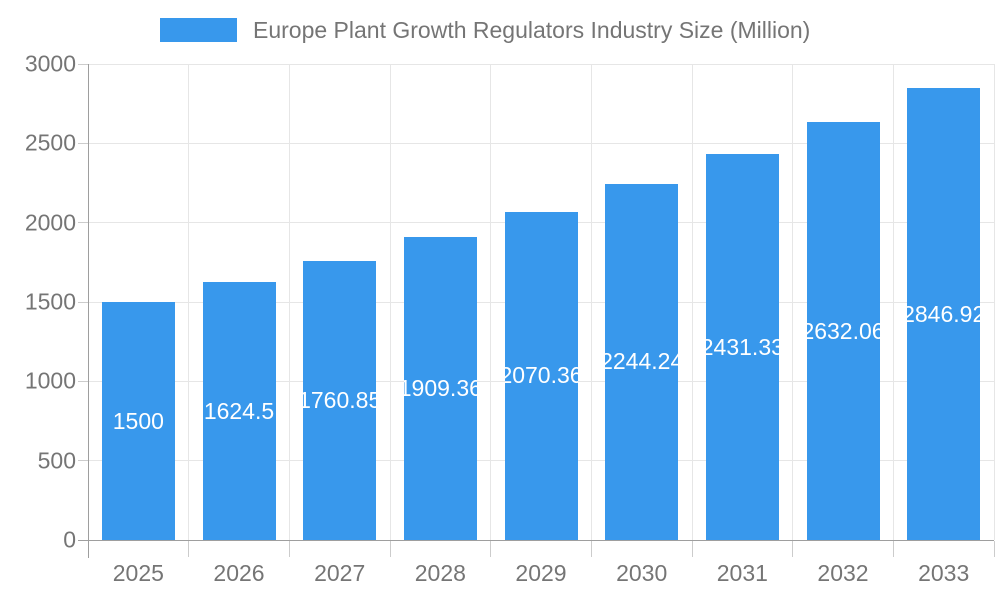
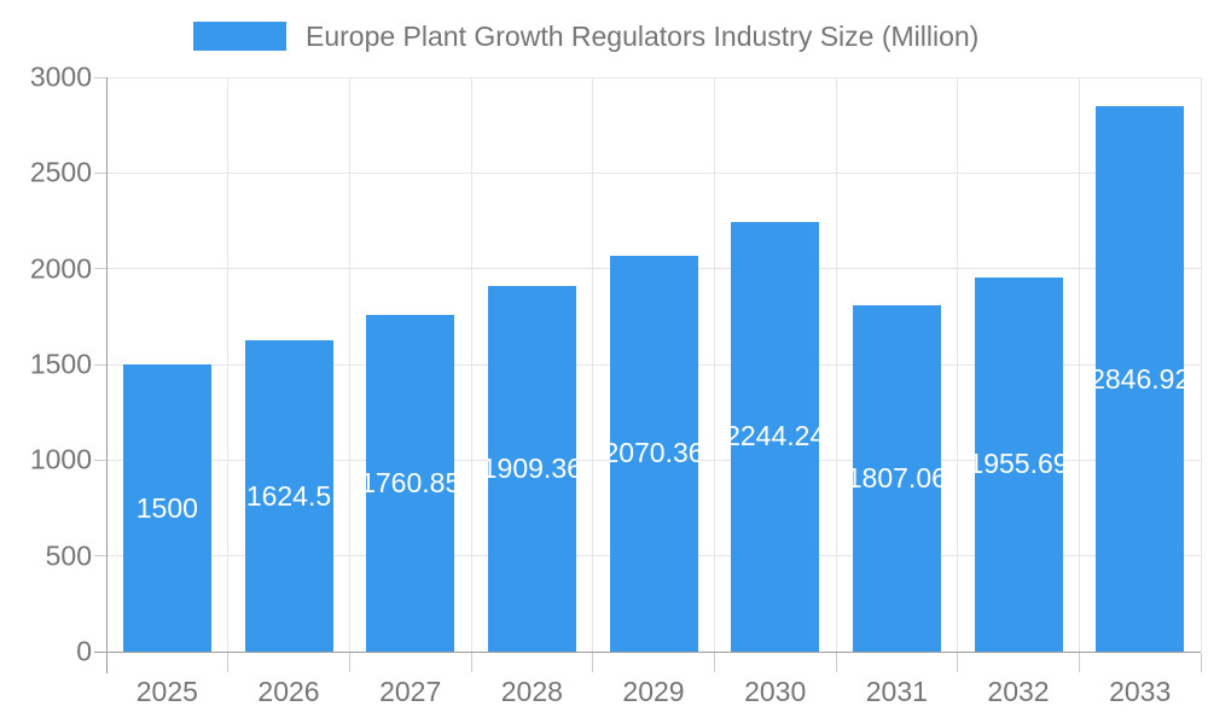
2031: 2431.33 -> 1807.06
2032: 2632.06 -> 1955.69
